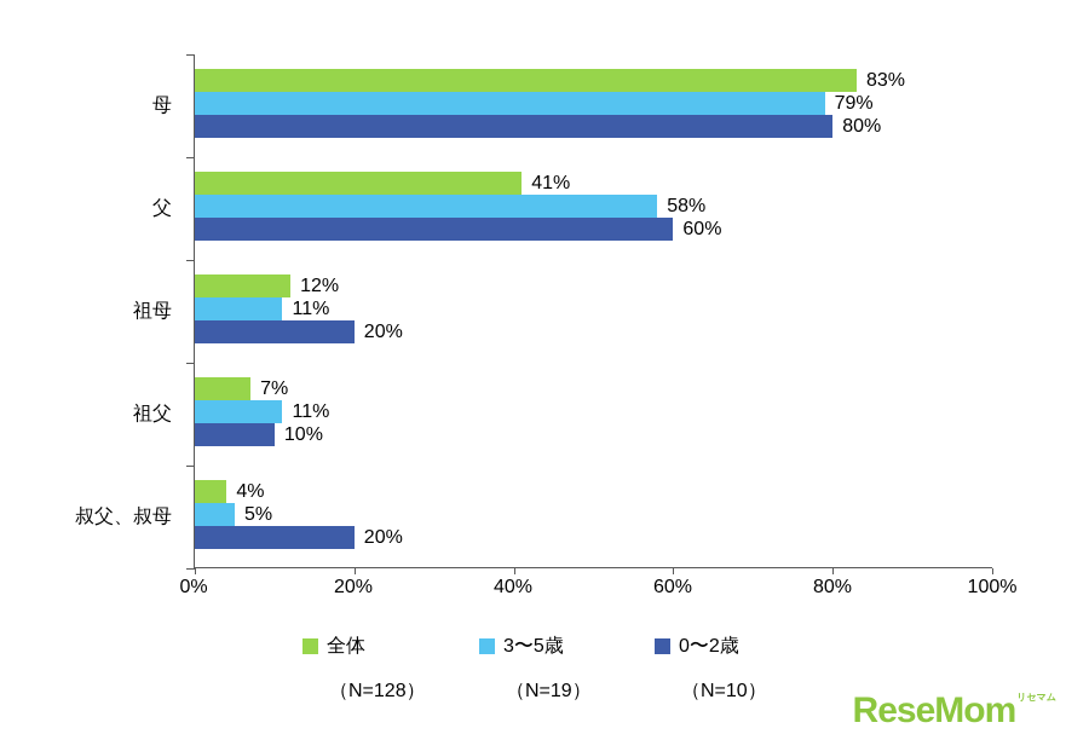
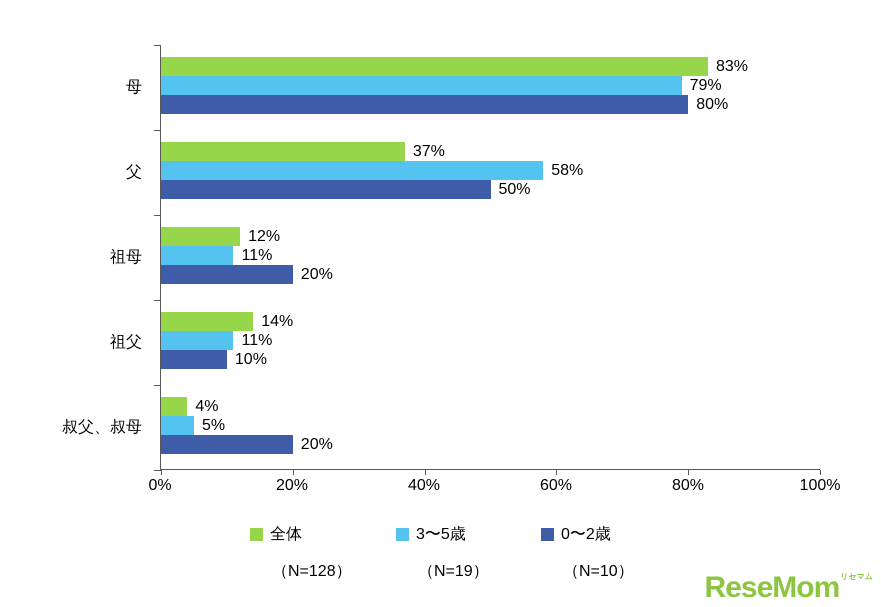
全体/父: 41% -> 37%
0〜2歳/父: 60% -> 50%
全体/祖父: 7% -> 14%
